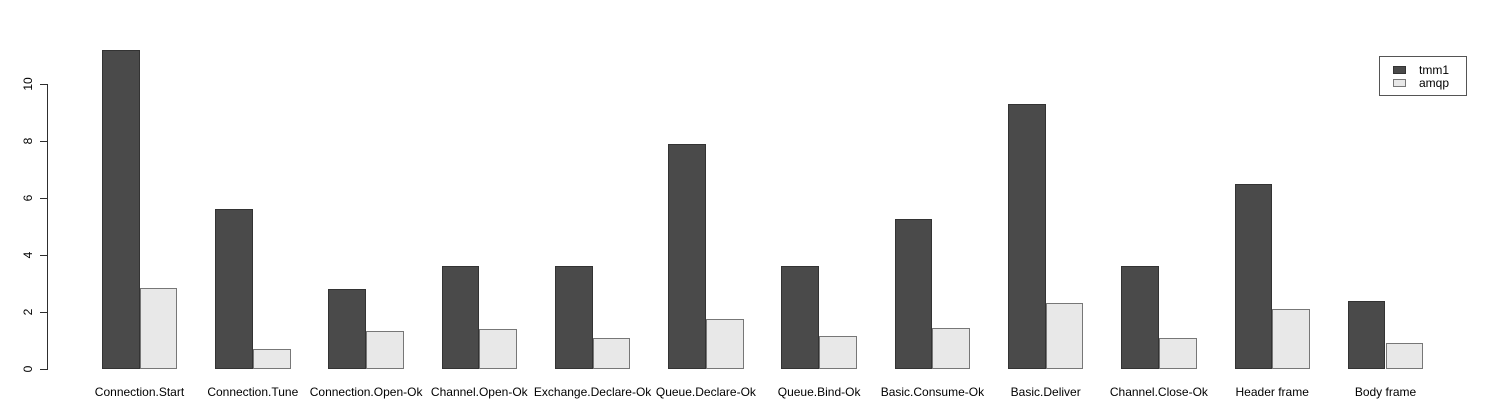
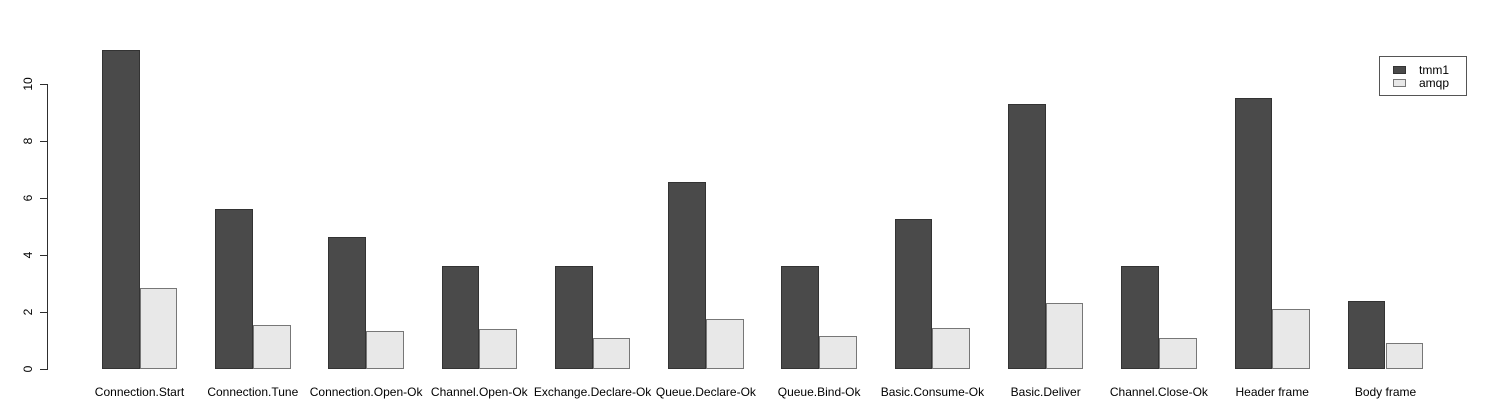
amqp/Connection.Tune: 0.7 -> 1.6
tmm1/Connection.Open-Ok: 2.8 -> 4.7
tmm1/Queue.Declare-Ok: 7.9 -> 6.5
tmm1/Header frame: 6.5 -> 9.5
